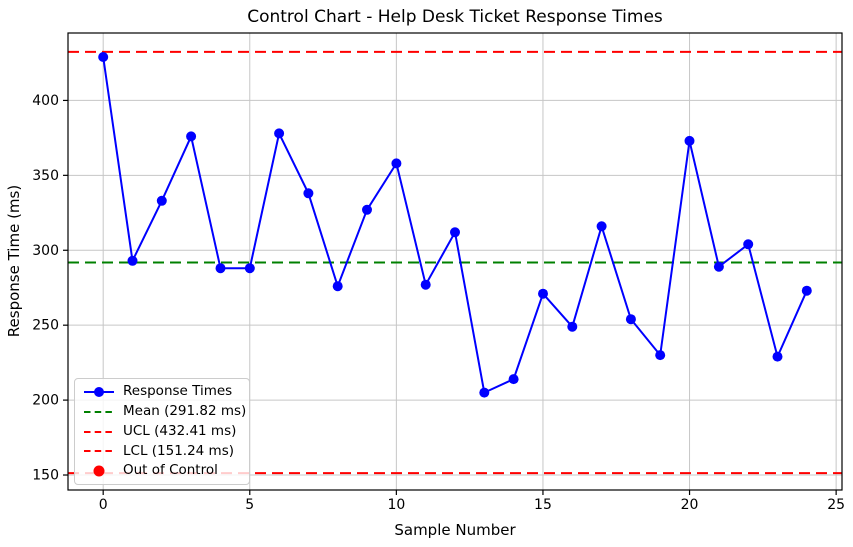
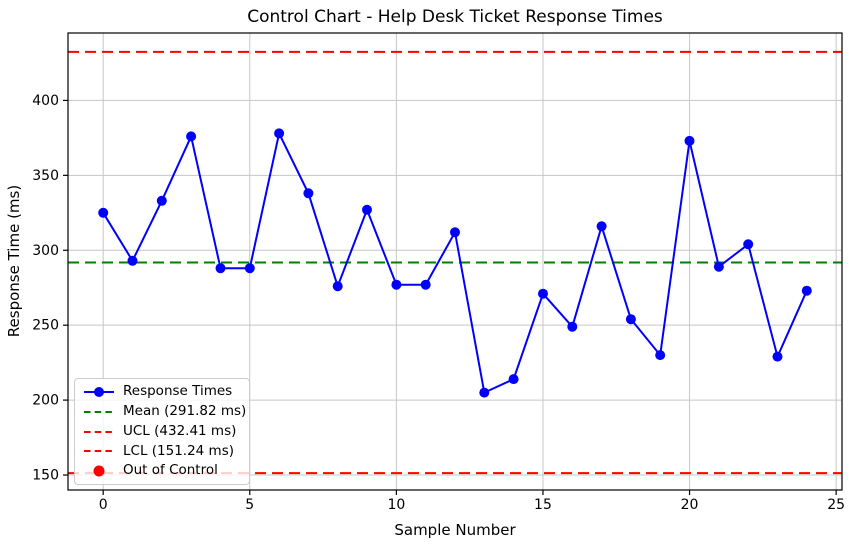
0: 429 -> 325
10: 358 -> 277
